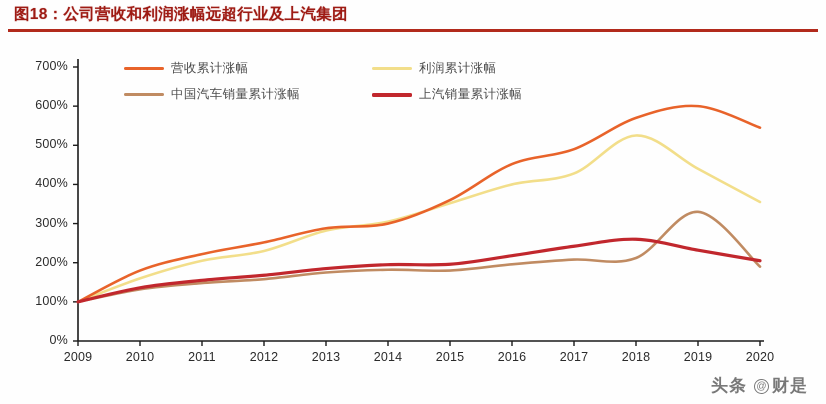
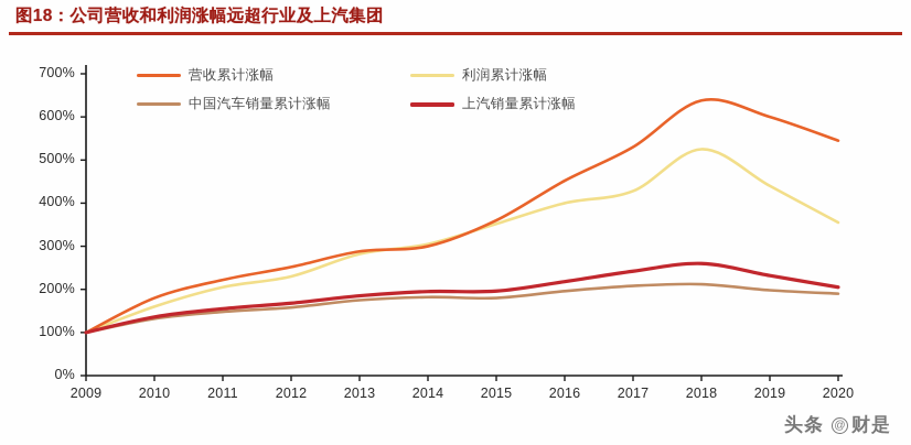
营收累计涨幅/2017: 490% -> 530%
营收累计涨幅/2018: 570% -> 640%
中国汽车销量累计涨幅/2019: 330% -> 200%
